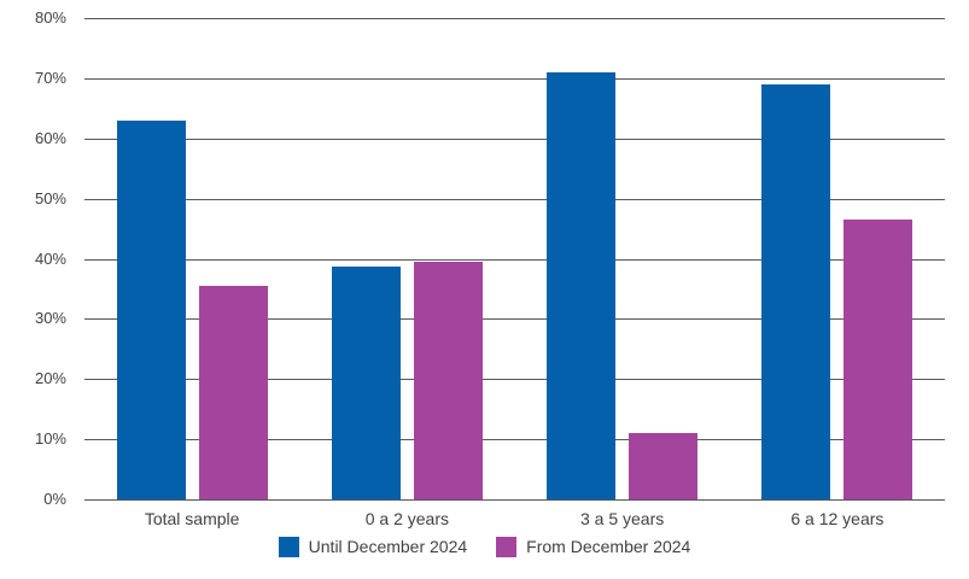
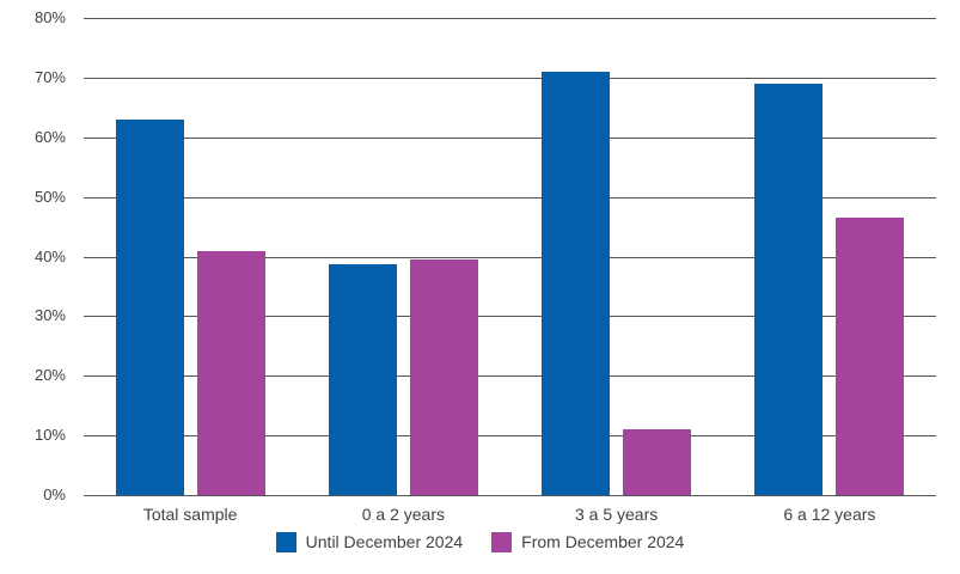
From December 2024/Total sample: 35% -> 41%
